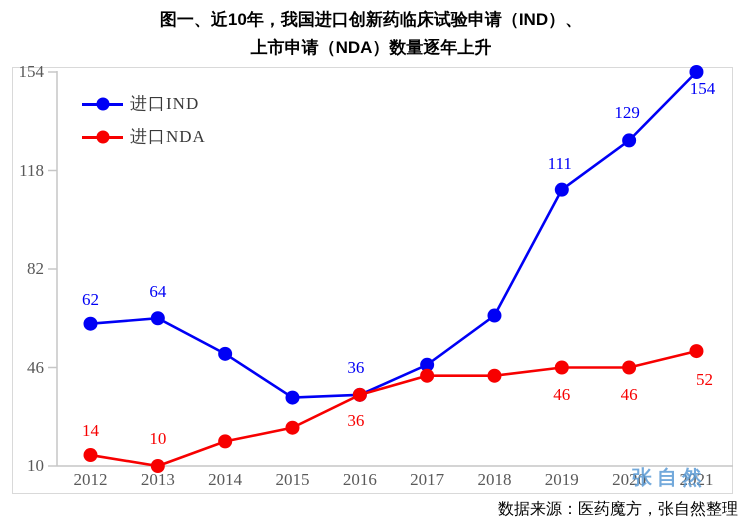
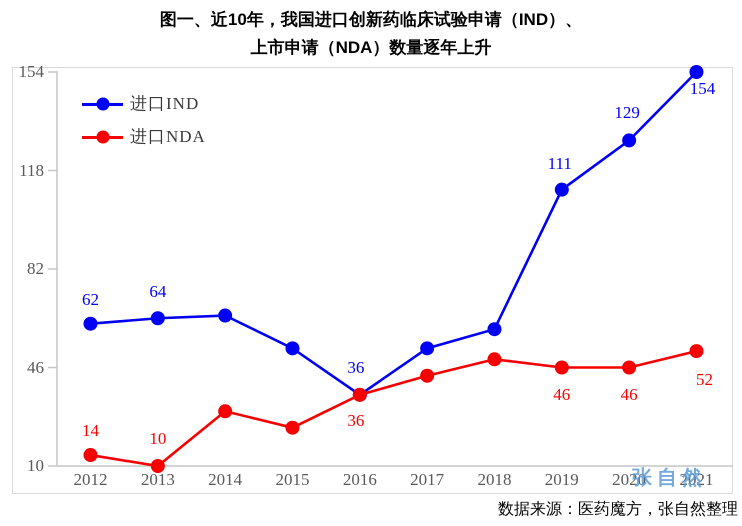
进口IND/2014: 51 -> 65
进口NDA/2014: 19 -> 30
进口IND/2015: 35 -> 53
进口IND/2017: 47 -> 53
进口IND/2018: 65 -> 60
进口NDA/2018: 43 -> 49
